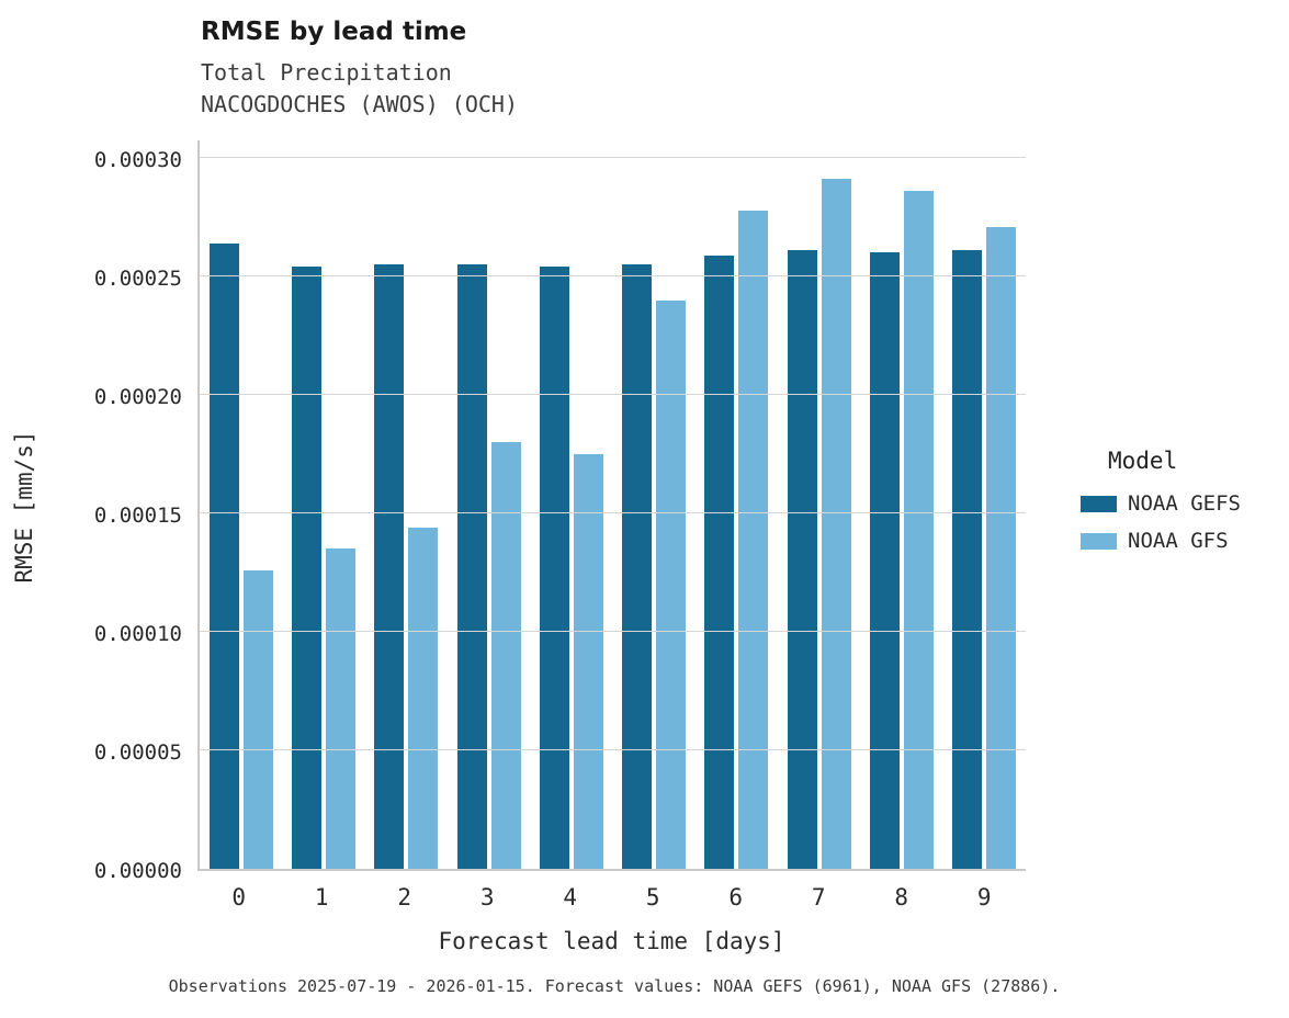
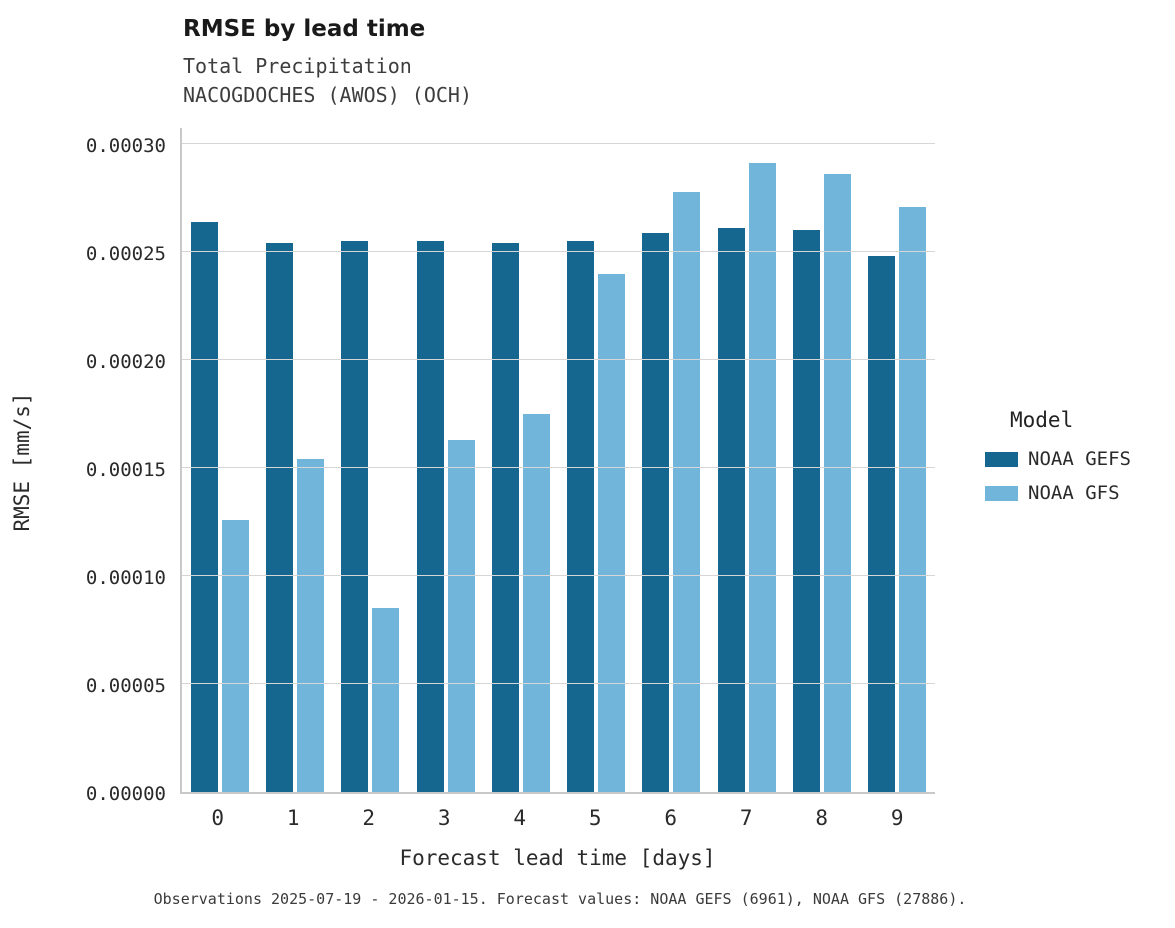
NOAA GFS/1: 0.000135 -> 0.000154
NOAA GFS/2: 0.000144 -> 0.000085
NOAA GFS/3: 0.000180 -> 0.000163
NOAA GEFS/9: 0.000261 -> 0.000248
